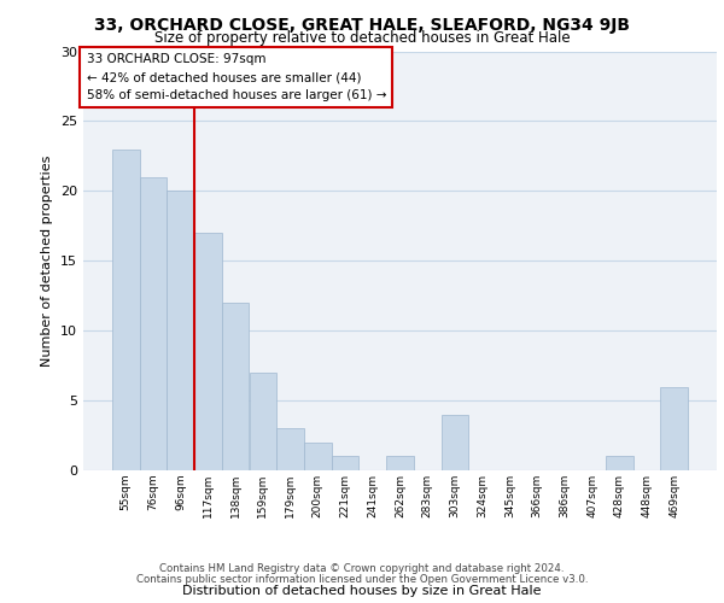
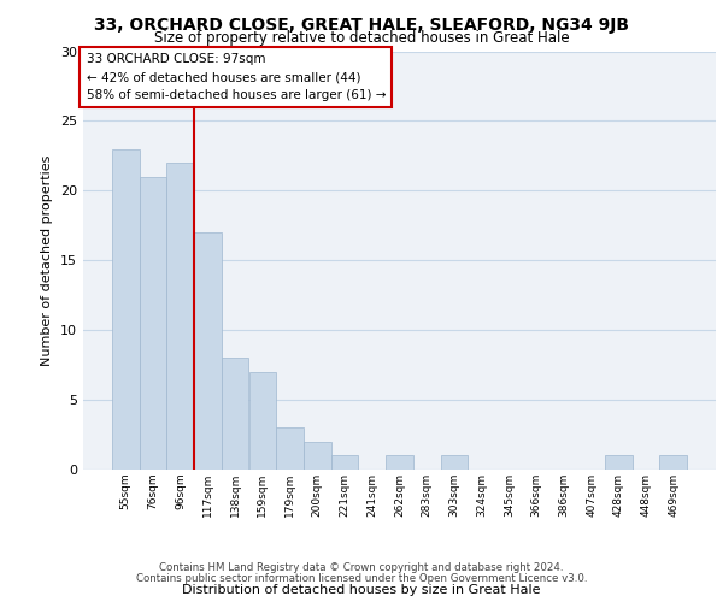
96sqm: 20 -> 22
138sqm: 12 -> 8
303sqm: 4 -> 1
469sqm: 6 -> 1
